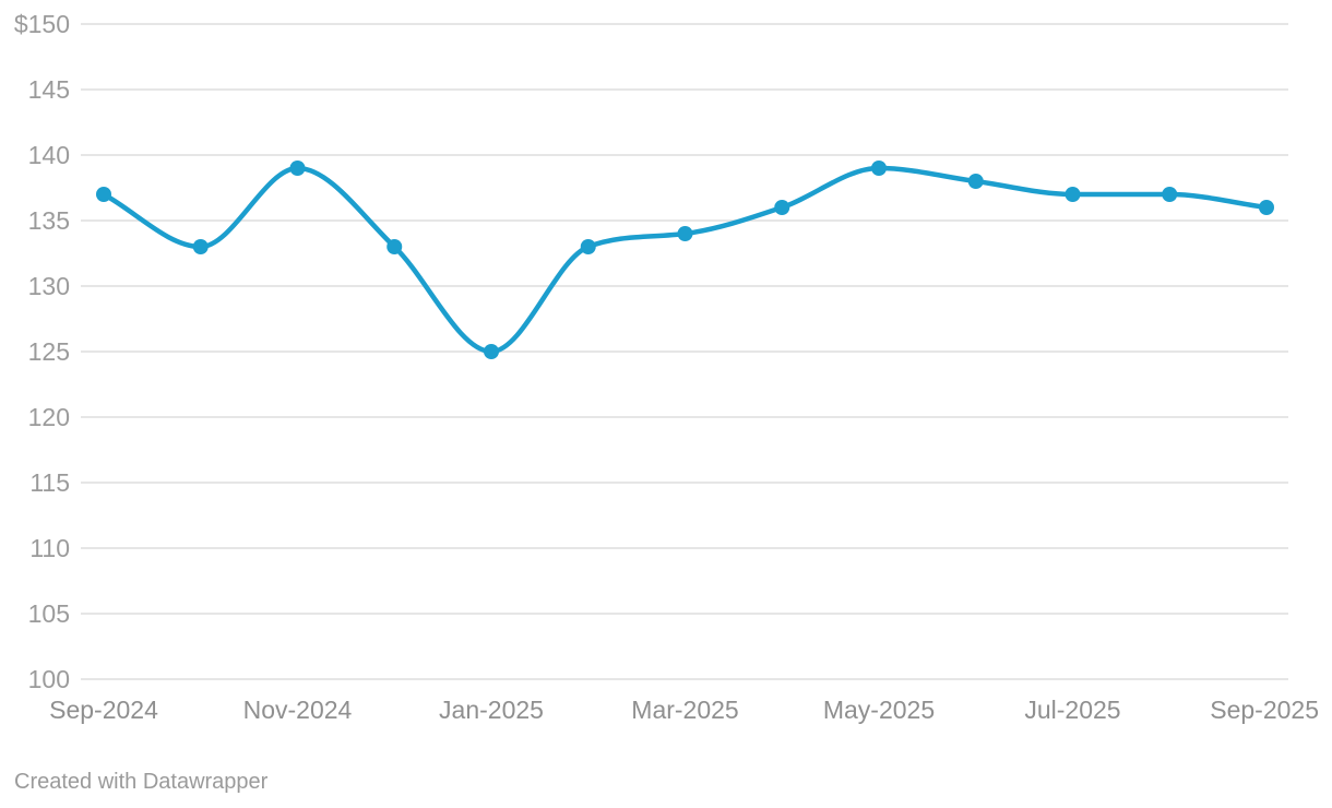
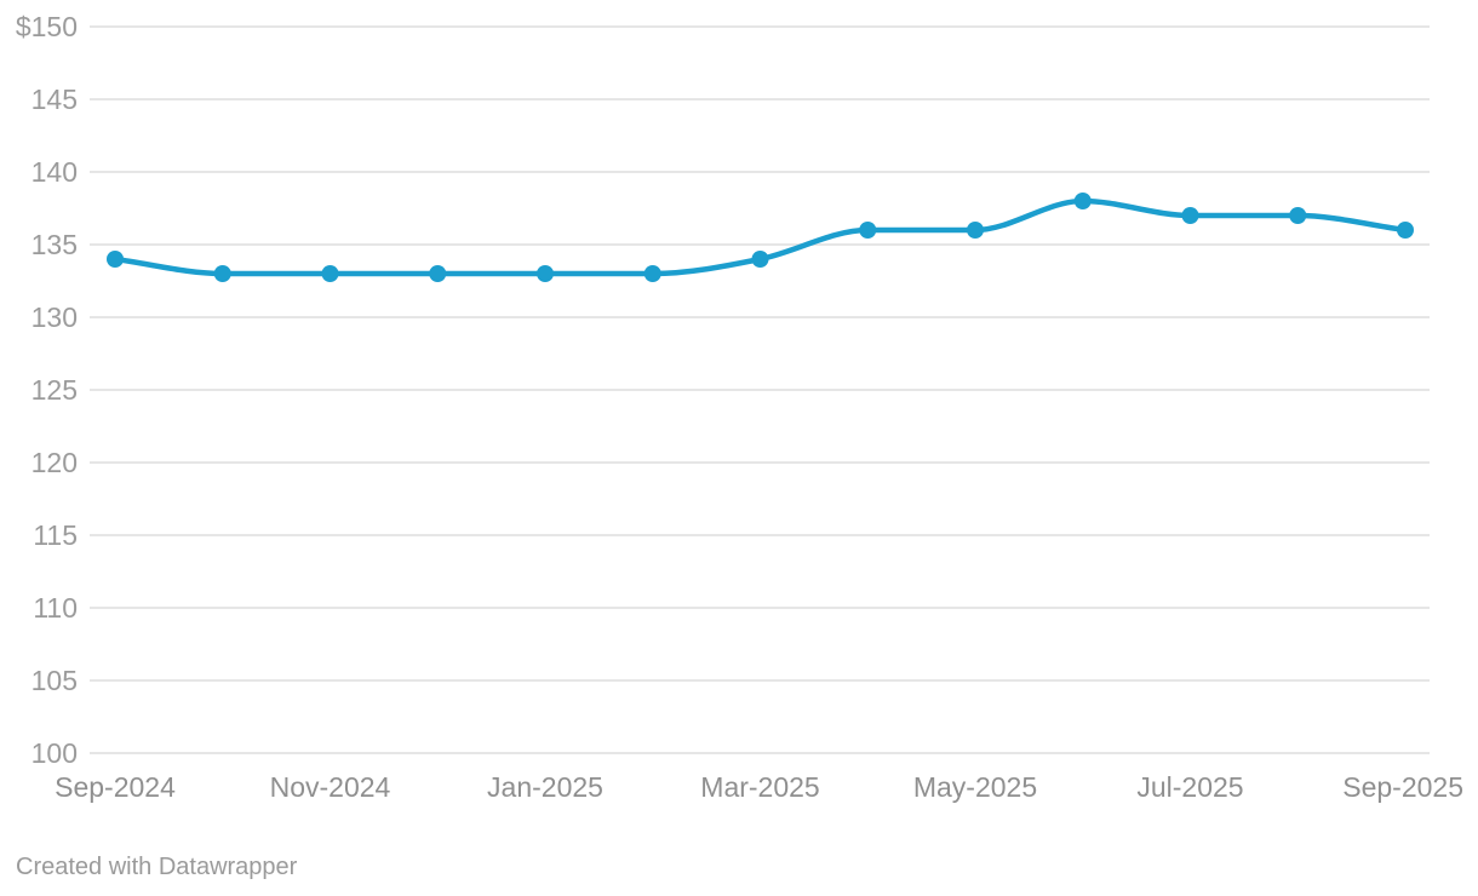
Sep-2024: $137 -> $134
Nov-2024: $139 -> $133
Jan-2025: $125 -> $133
May-2025: $139 -> $136
